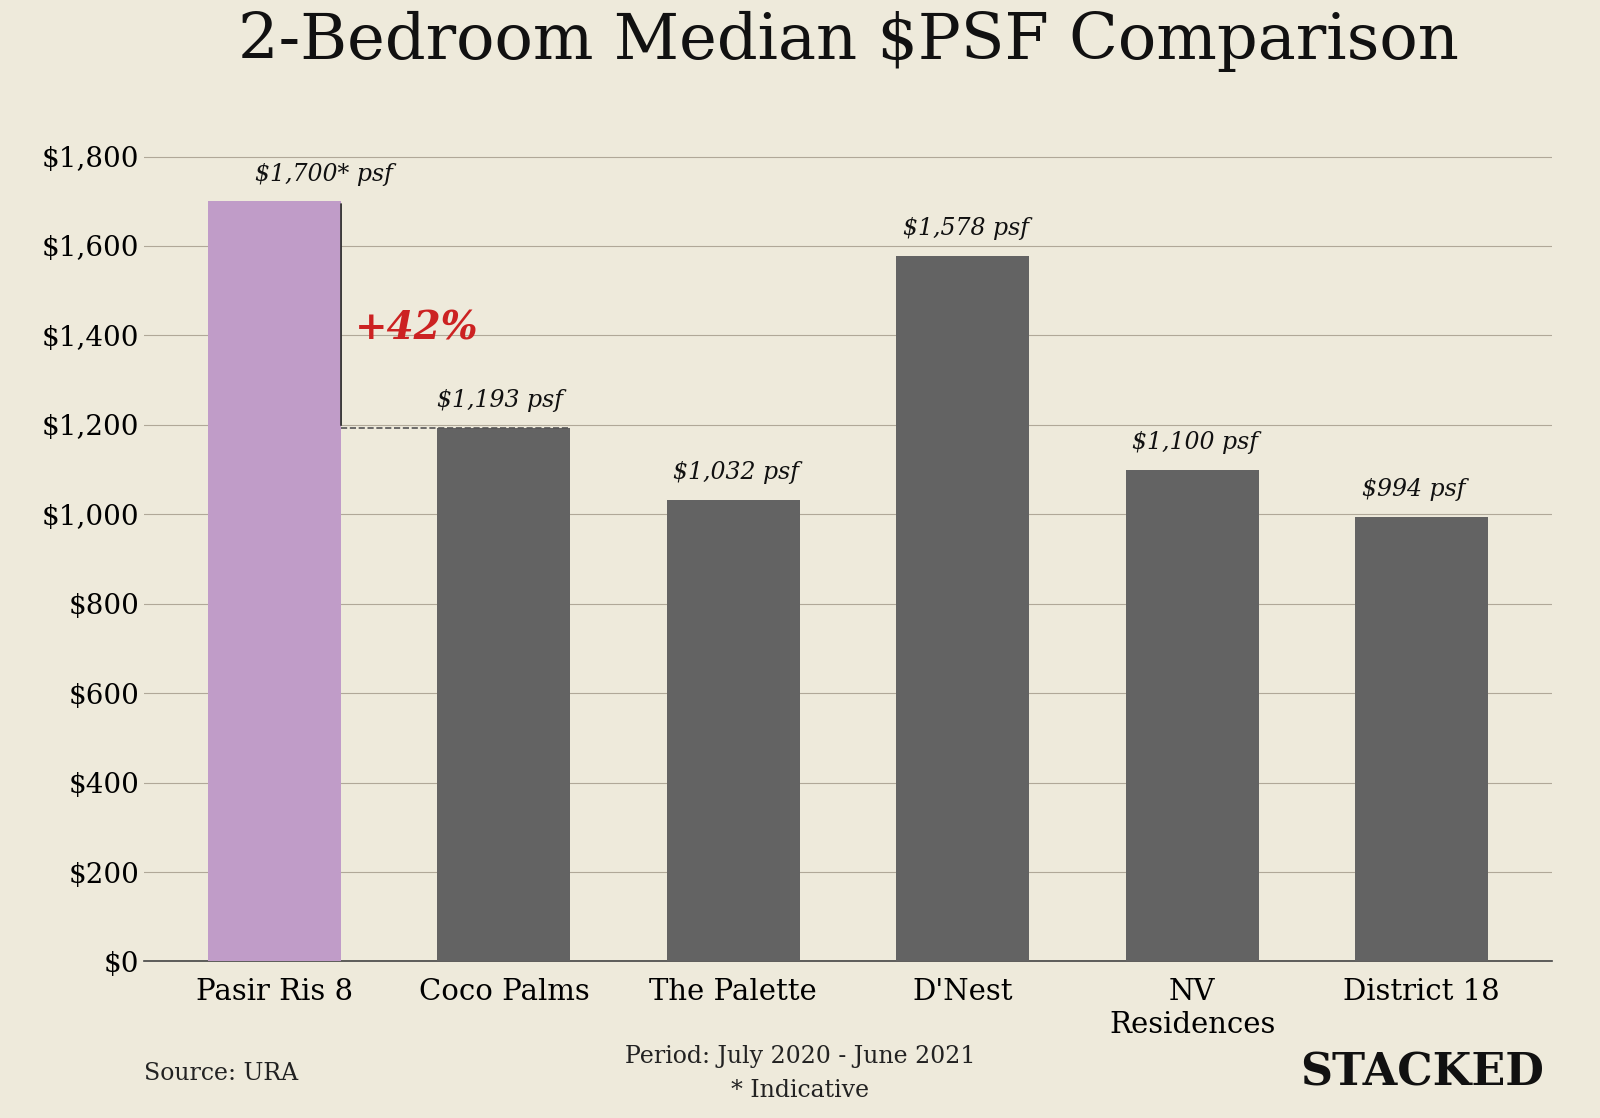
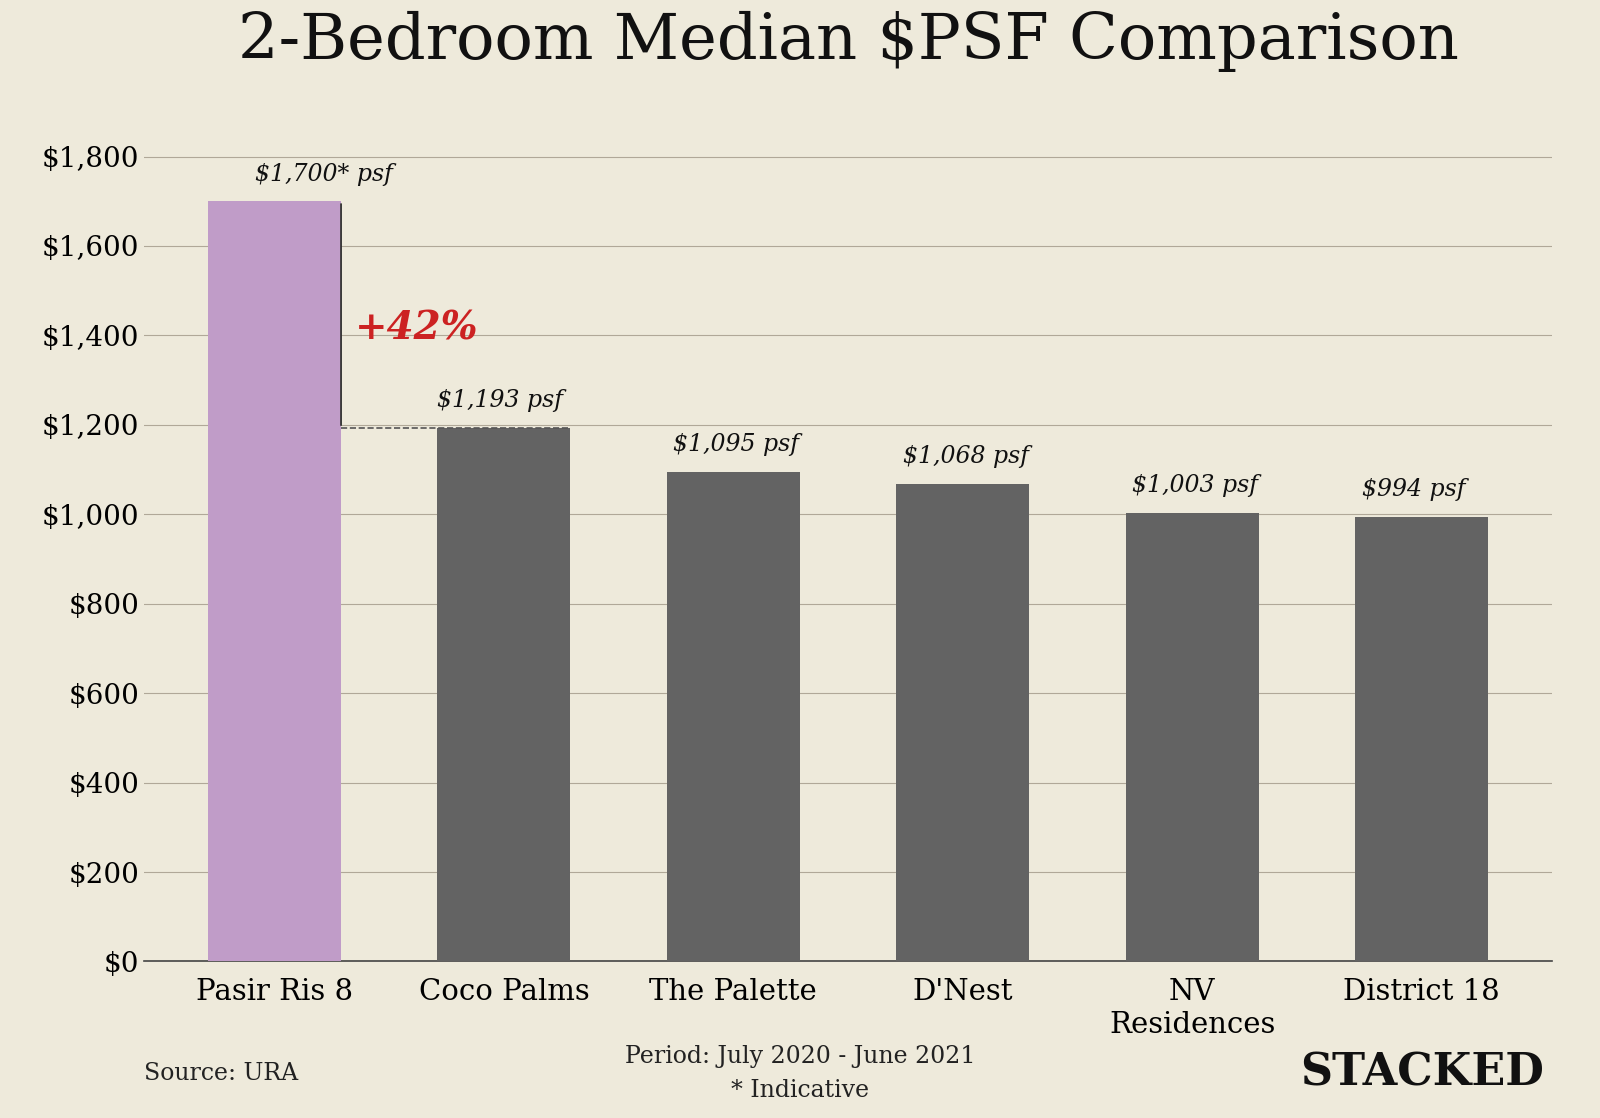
The Palette: $1,032 -> $1,095
D'Nest: $1,578 -> $1,068
NV Residences: $1,100 -> $1,003
